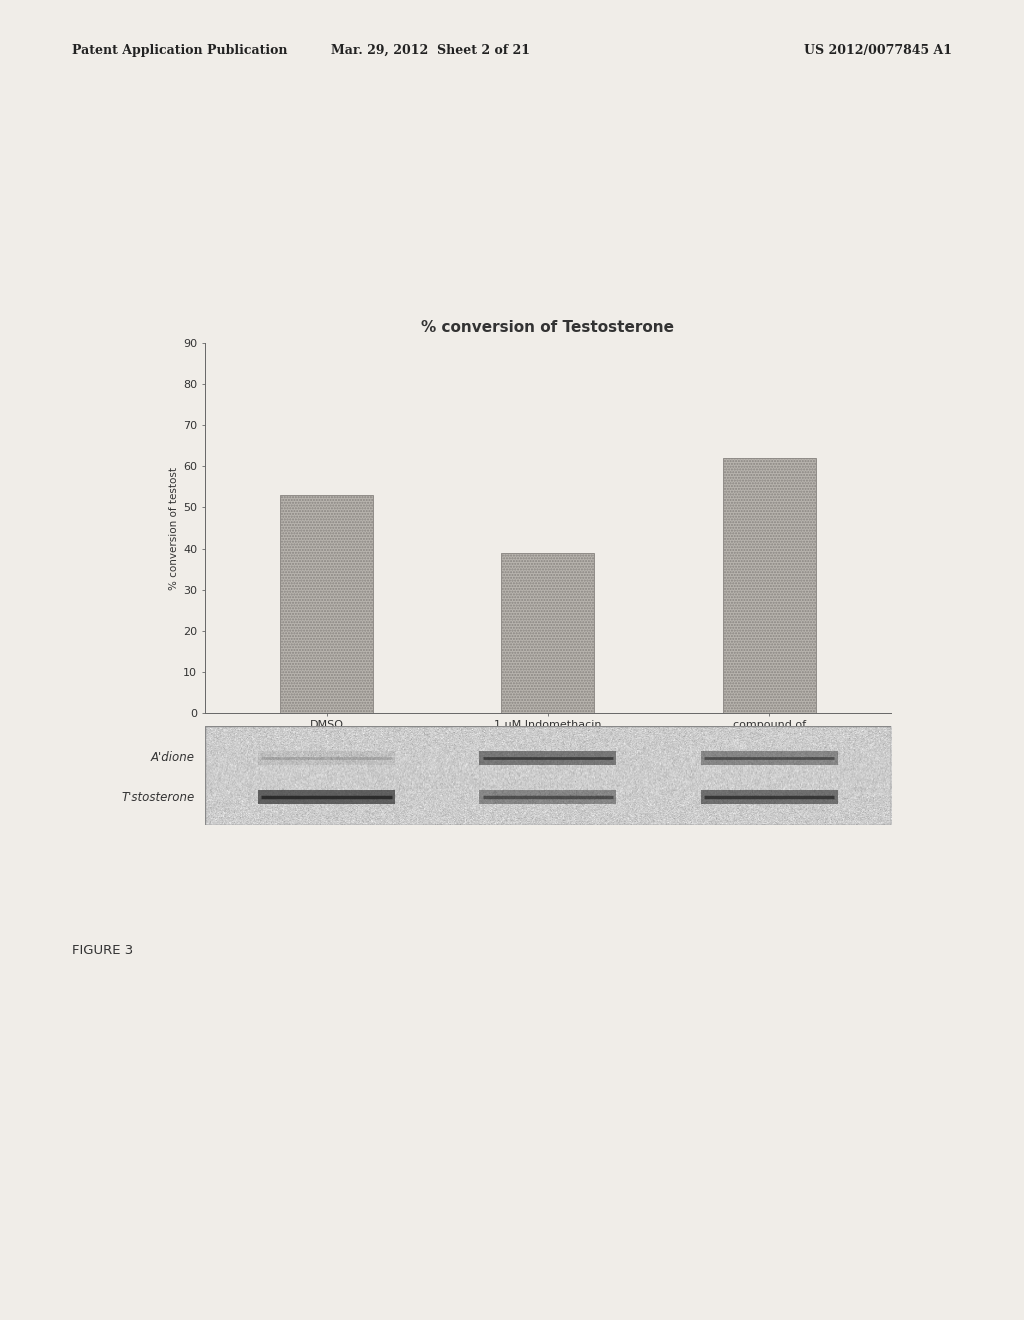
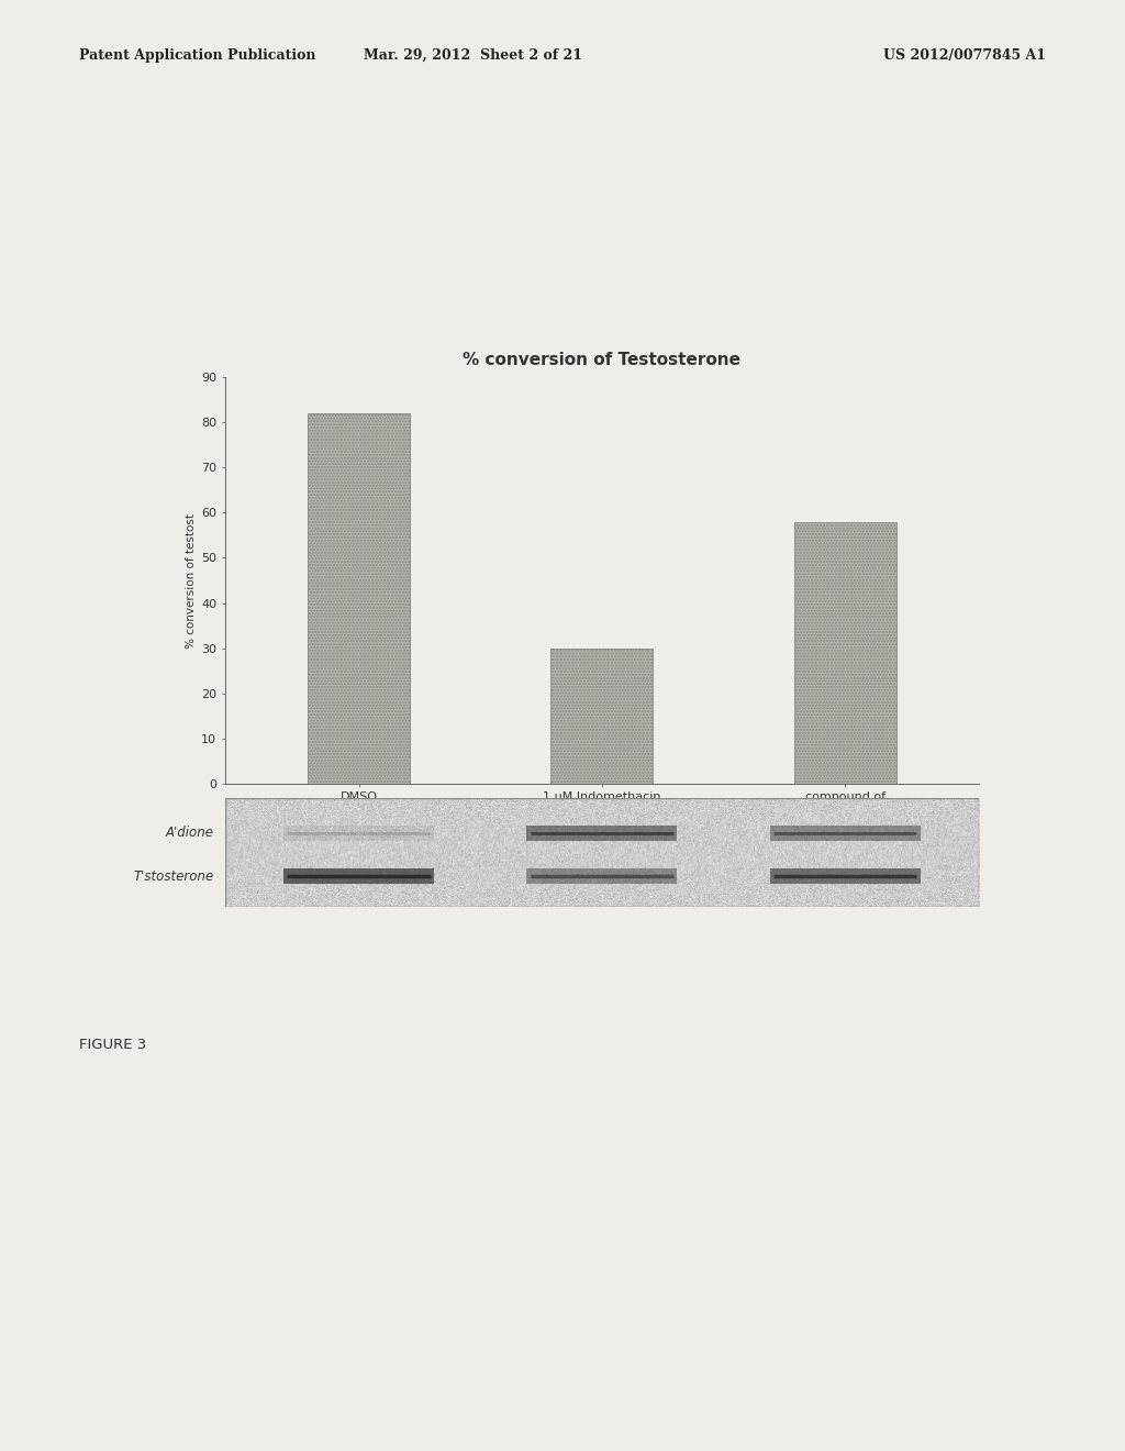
DMSO: 53 -> 82
1 µM Indomethacin: 39 -> 30
compound of formula IV: 62 -> 58
